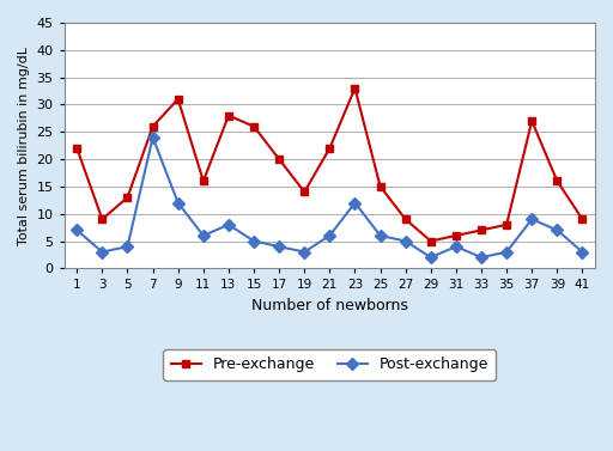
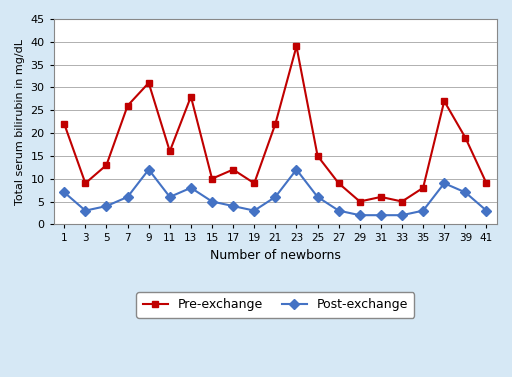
Post-exchange/7: 24 -> 6
Pre-exchange/15: 26 -> 10
Pre-exchange/17: 20 -> 12
Pre-exchange/19: 14 -> 9
Pre-exchange/23: 33 -> 39
Post-exchange/27: 5 -> 3
Post-exchange/31: 4 -> 2
Pre-exchange/33: 7 -> 5
Pre-exchange/39: 16 -> 19
